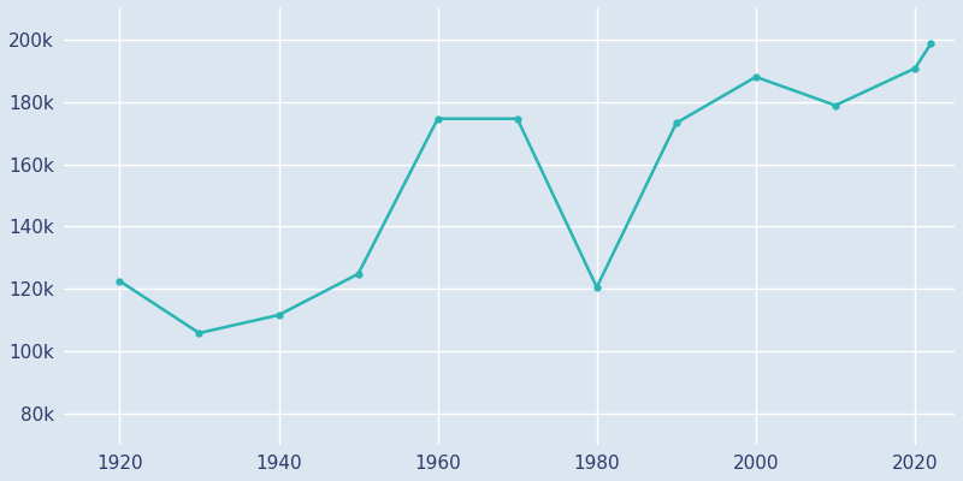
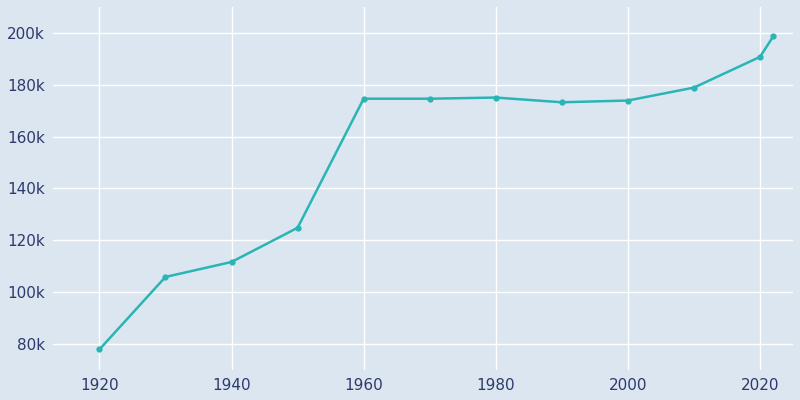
1920: 122.5k -> 77.8k
1980: 120.5k -> 175.0k
2000: 188.0k -> 173.9k
